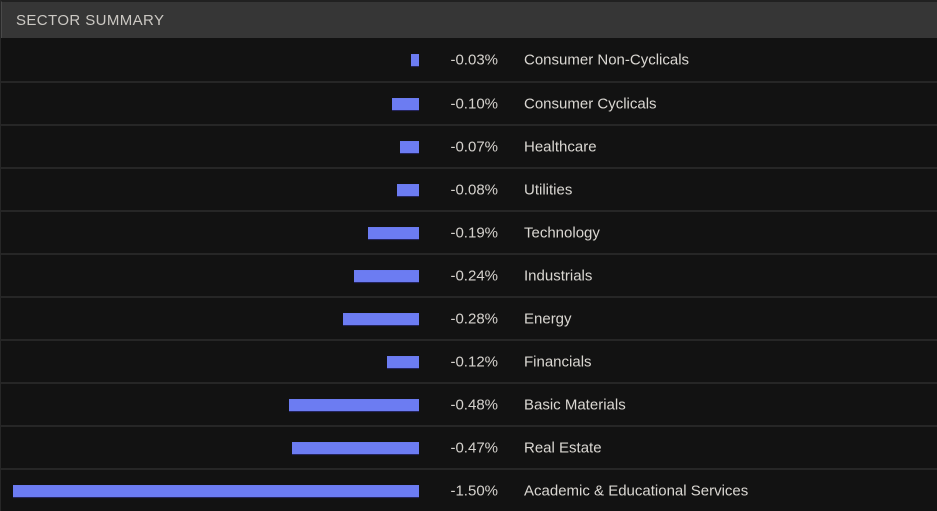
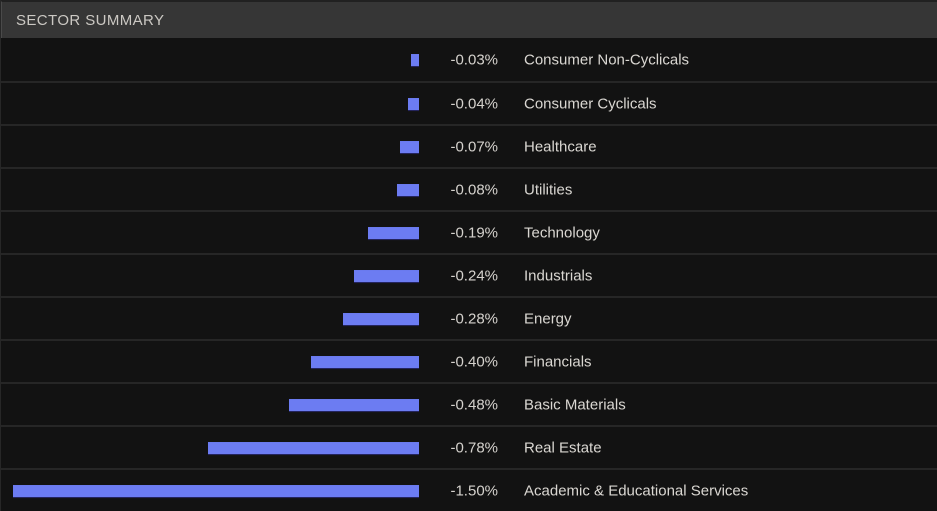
Consumer Cyclicals: -0.10% -> -0.04%
Financials: -0.12% -> -0.40%
Real Estate: -0.47% -> -0.78%
